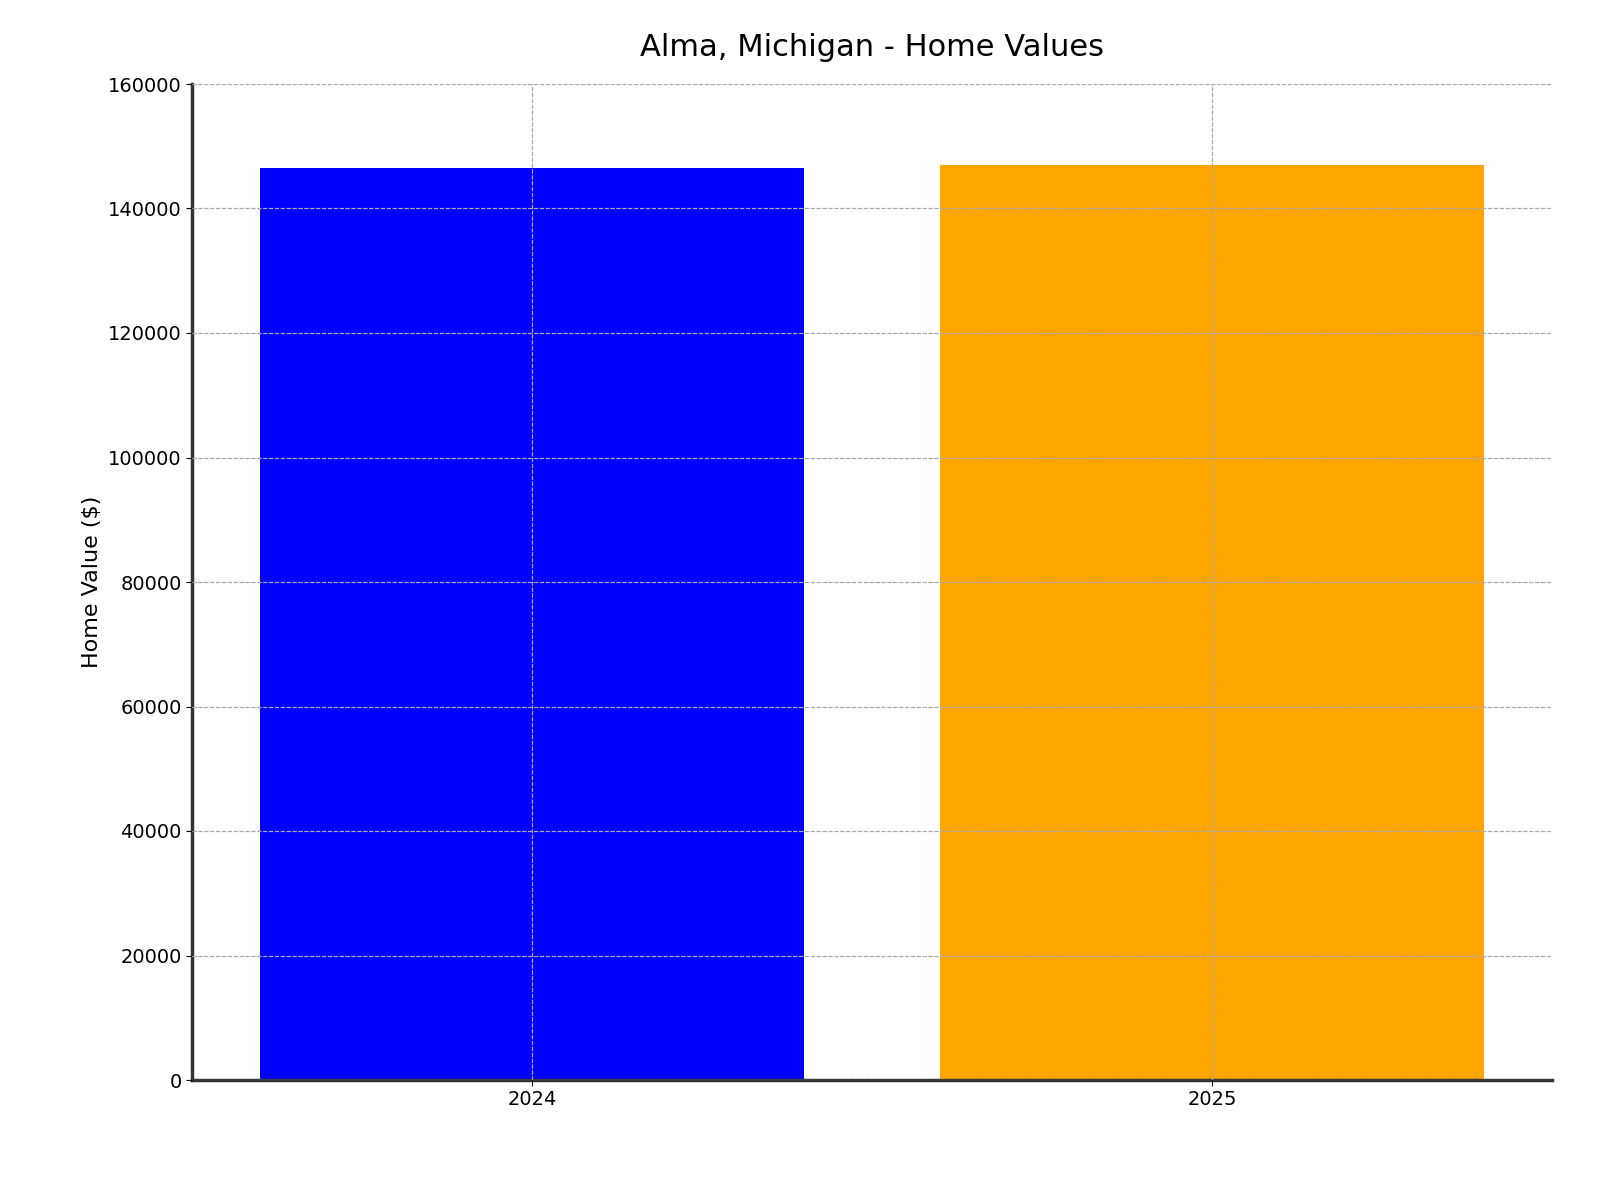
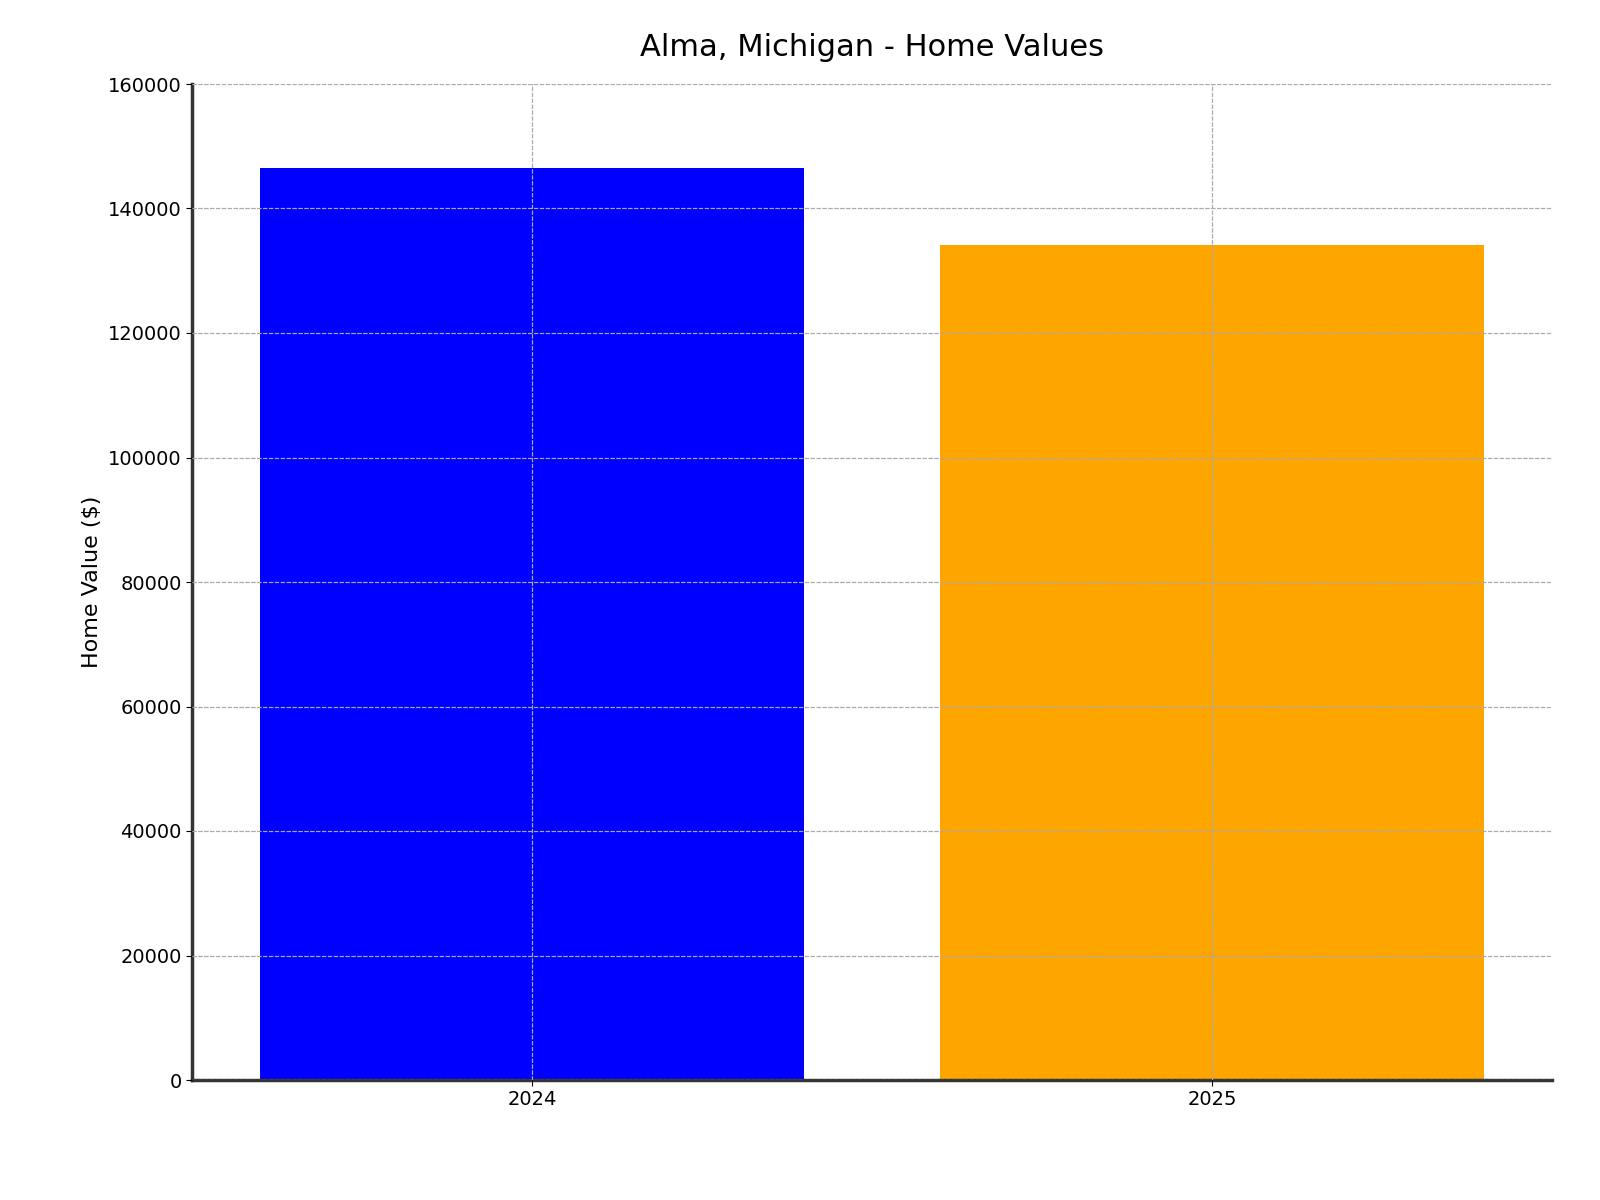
2025: 147000 -> 134200
